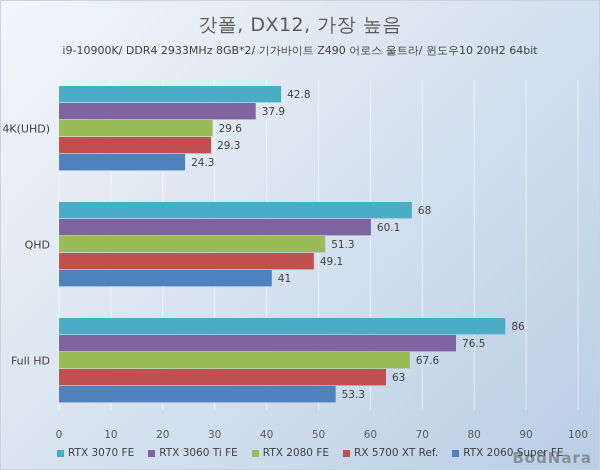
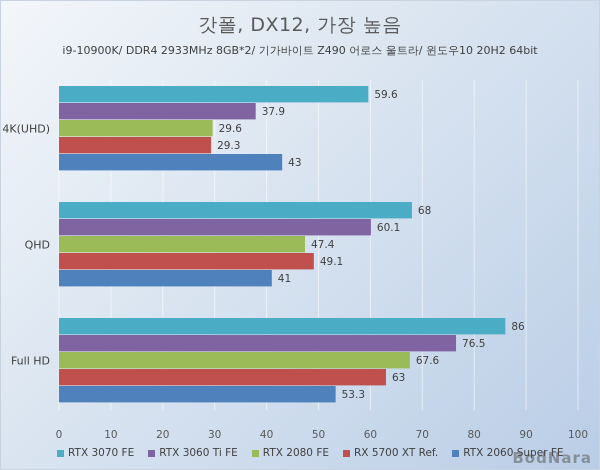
RTX 3070 FE/4K(UHD): 42.8 -> 59.6
RTX 2060 Super FE/4K(UHD): 24.3 -> 43
RTX 2080 FE/QHD: 51.3 -> 47.4
